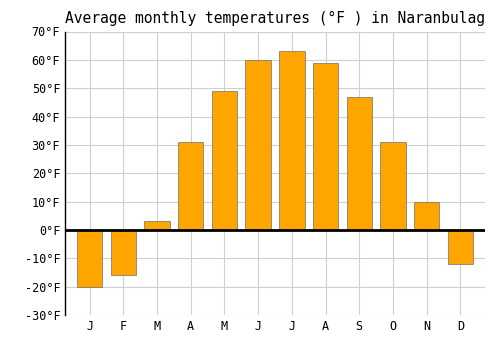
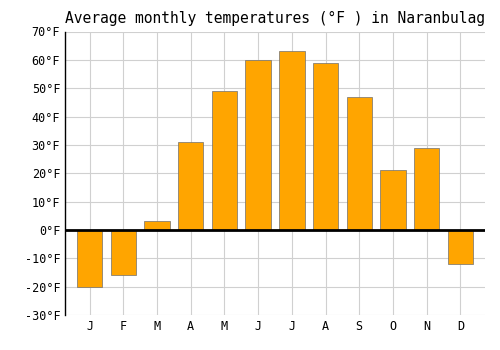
O: 31°F -> 21°F
N: 10°F -> 29°F
